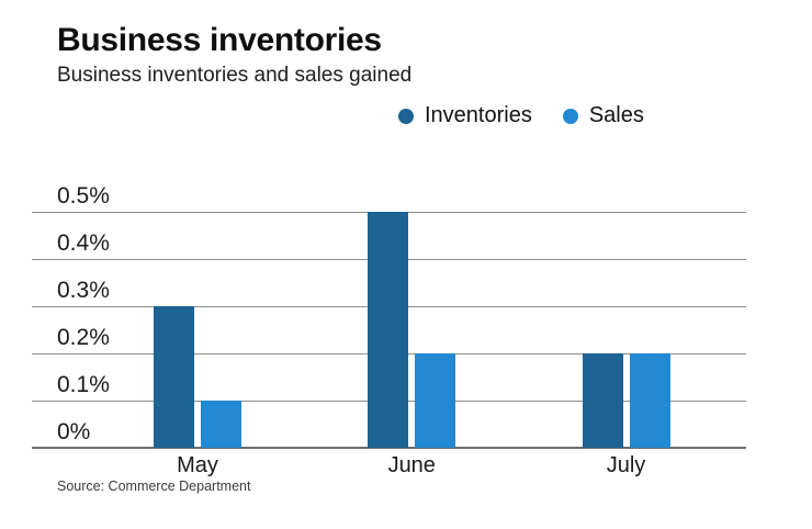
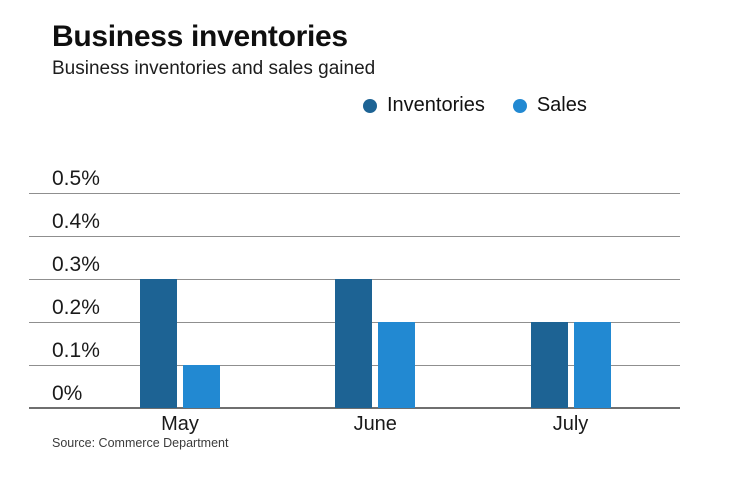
Inventories/June: 0.5% -> 0.3%
